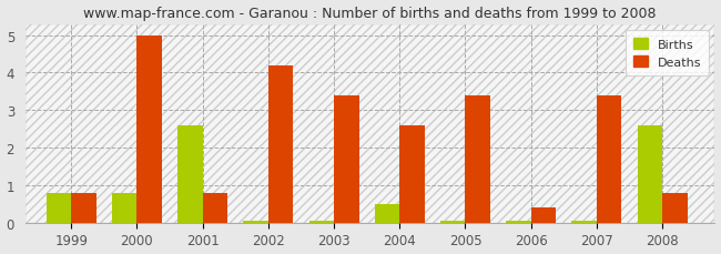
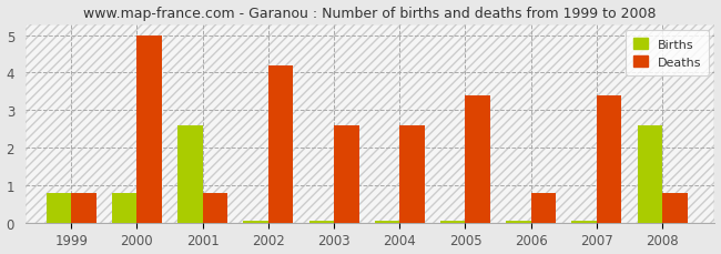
Deaths/2003: 3.4 -> 2.6
Births/2004: 0.50 -> 0.04
Deaths/2006: 0.4 -> 0.8
